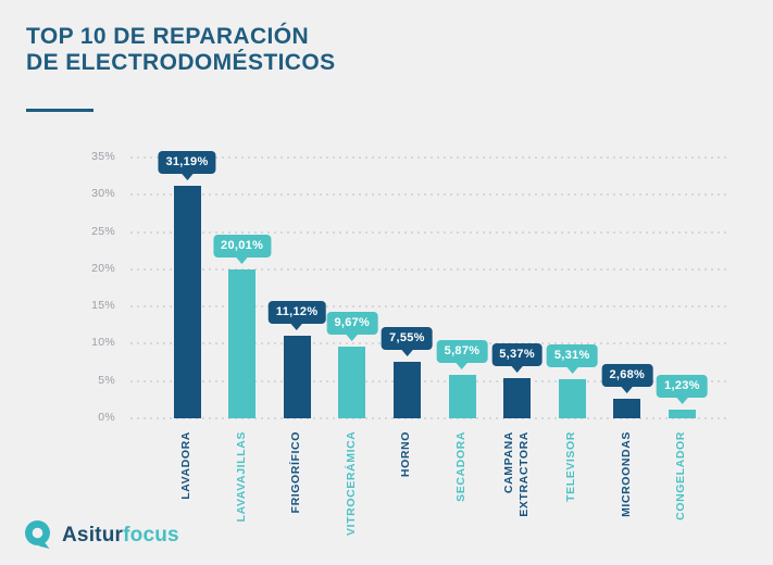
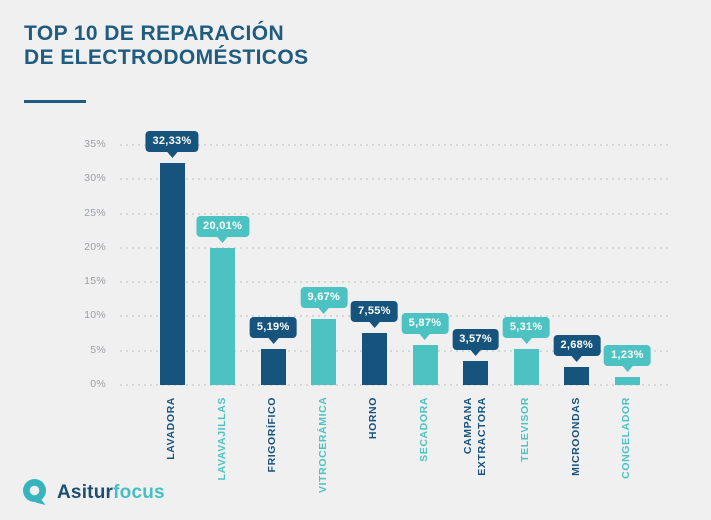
LAVADORA: 31,19% -> 32,33%
FRIGORÍFICO: 11,12% -> 5,19%
CAMPANA EXTRACTORA: 5,37% -> 3,57%
